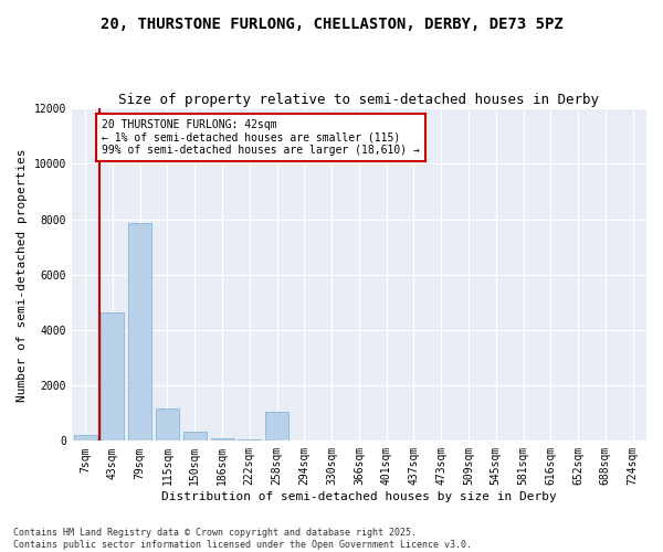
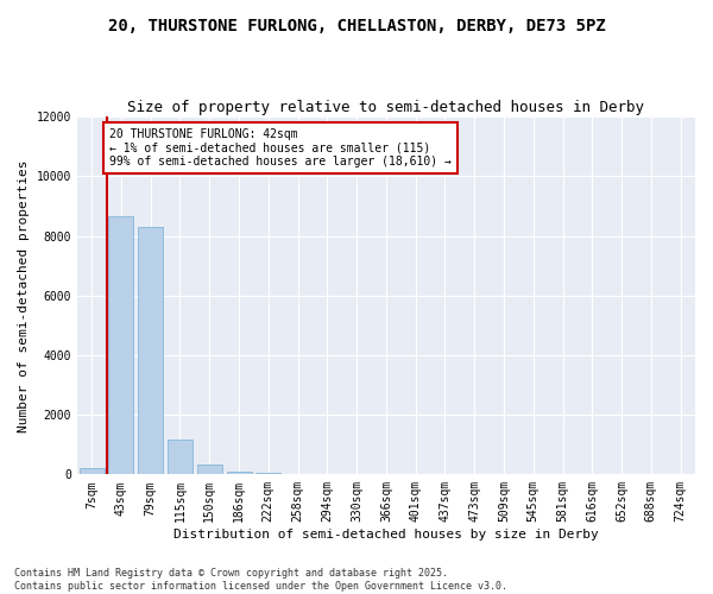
43sqm: 4650 -> 8650
79sqm: 7850 -> 8300
258sqm: 1050 -> 10
